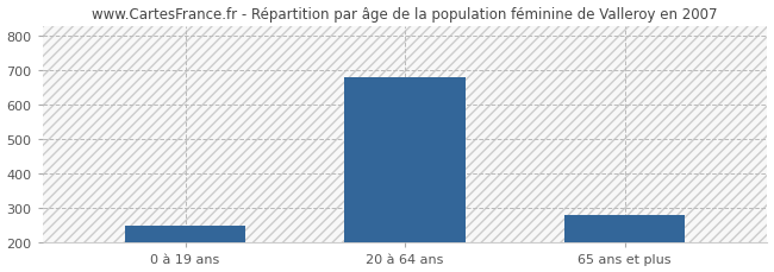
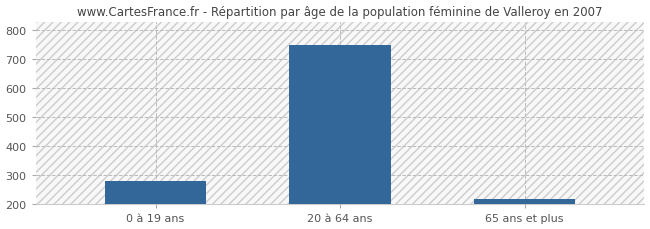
0 à 19 ans: 250 -> 280
20 à 64 ans: 680 -> 750
65 ans et plus: 280 -> 220
